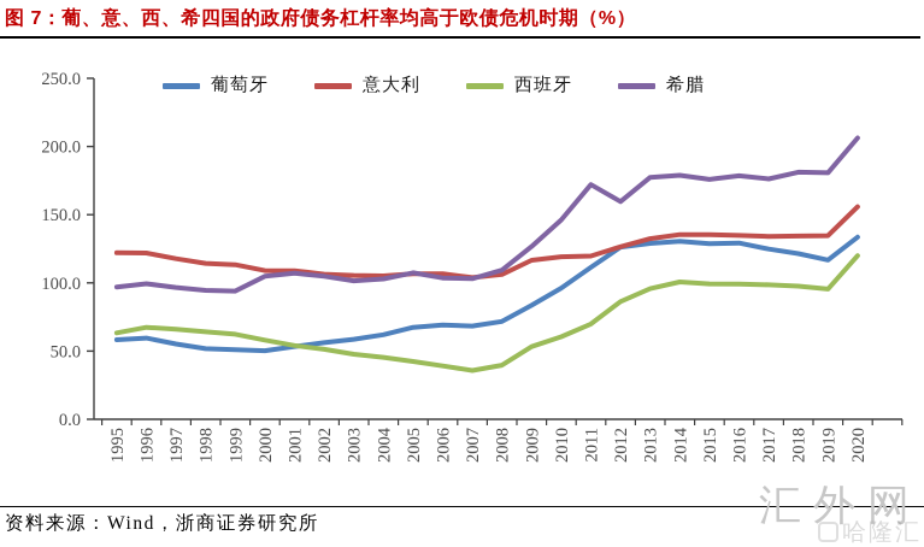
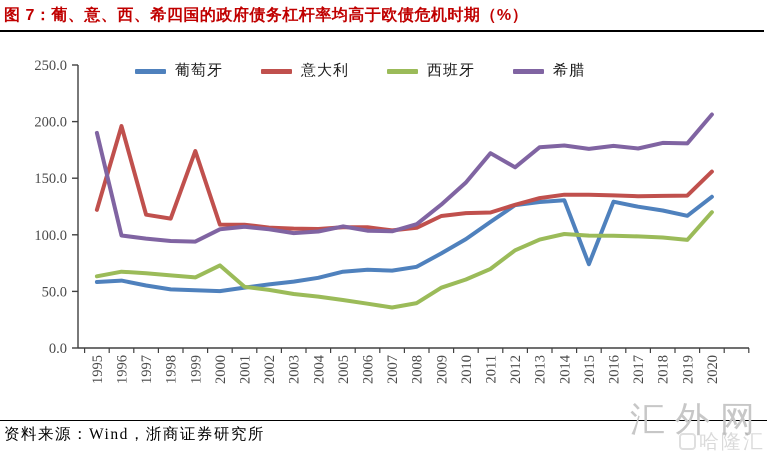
希腊/1995: 97 -> 190
意大利/1996: 122 -> 196
意大利/1999: 113 -> 174
西班牙/2000: 58 -> 73
葡萄牙/2015: 129 -> 74
